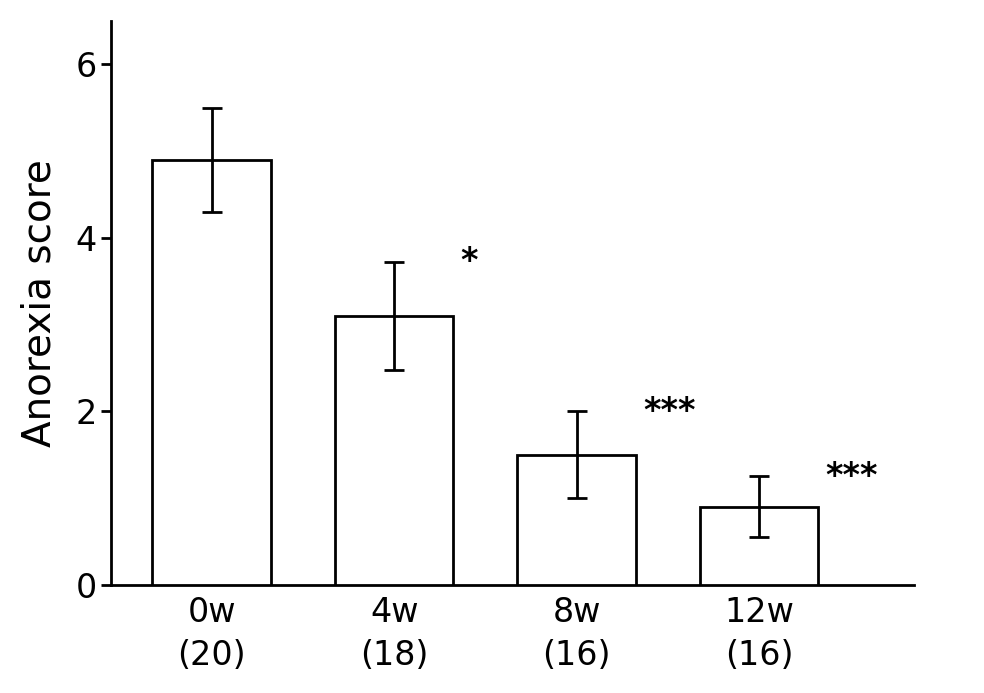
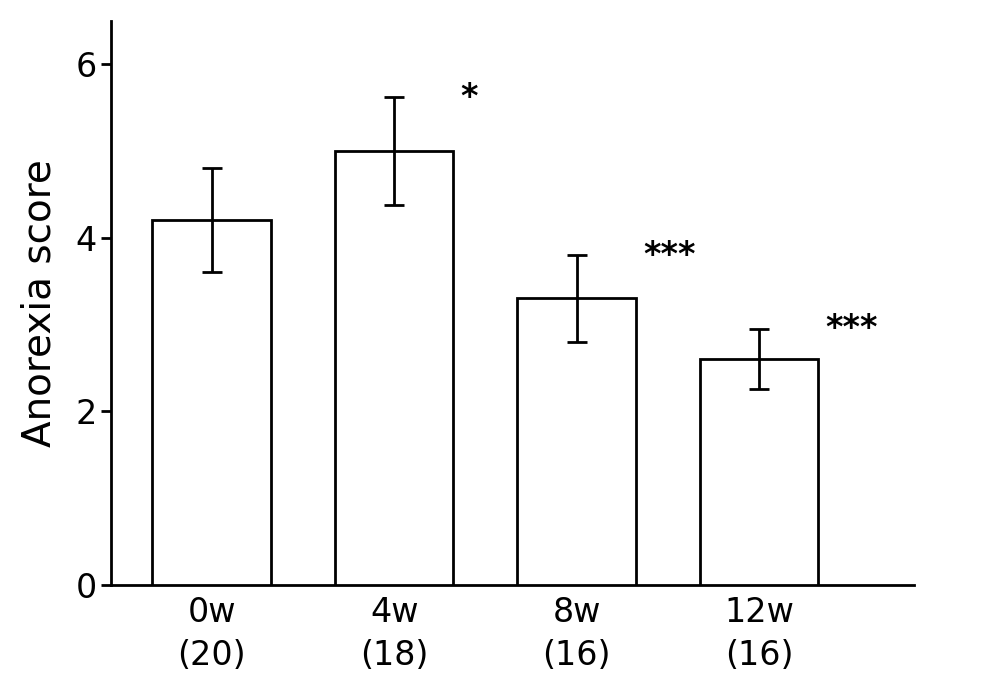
0w (20): 4.9 -> 4.2
4w (18): 3.1 -> 5.0
8w (16): 1.5 -> 3.3
12w (16): 0.9 -> 2.6
